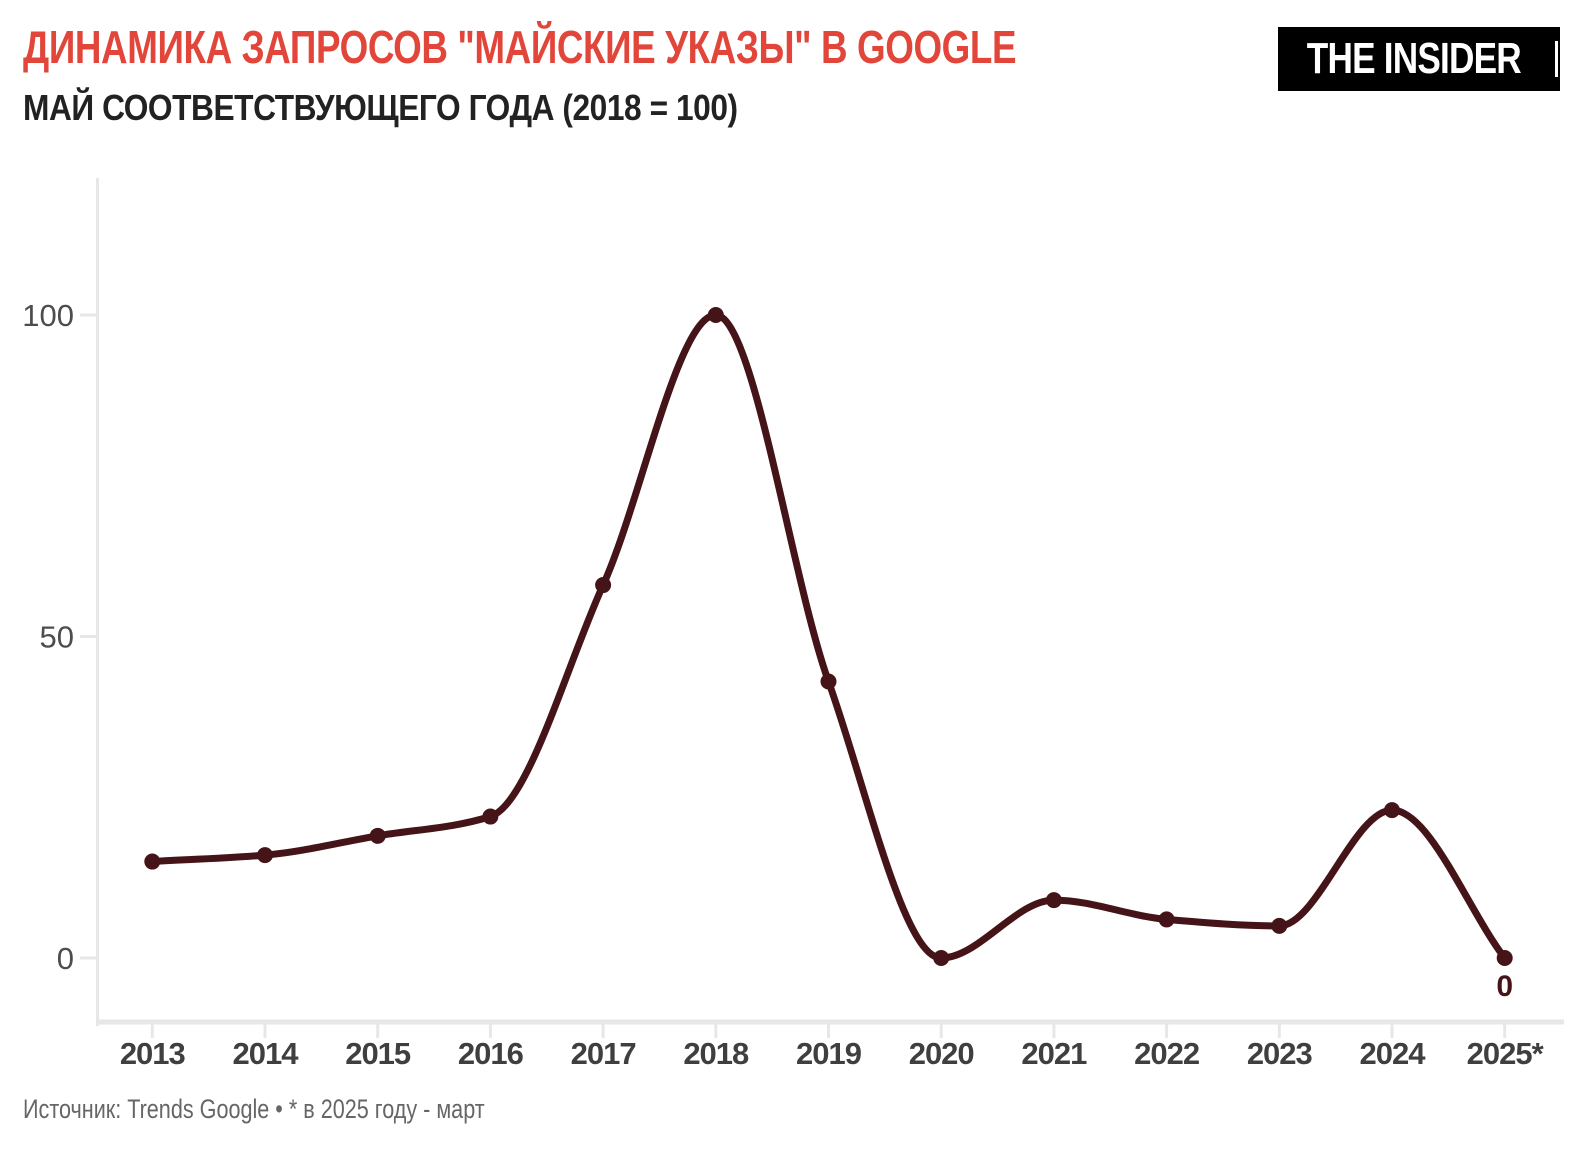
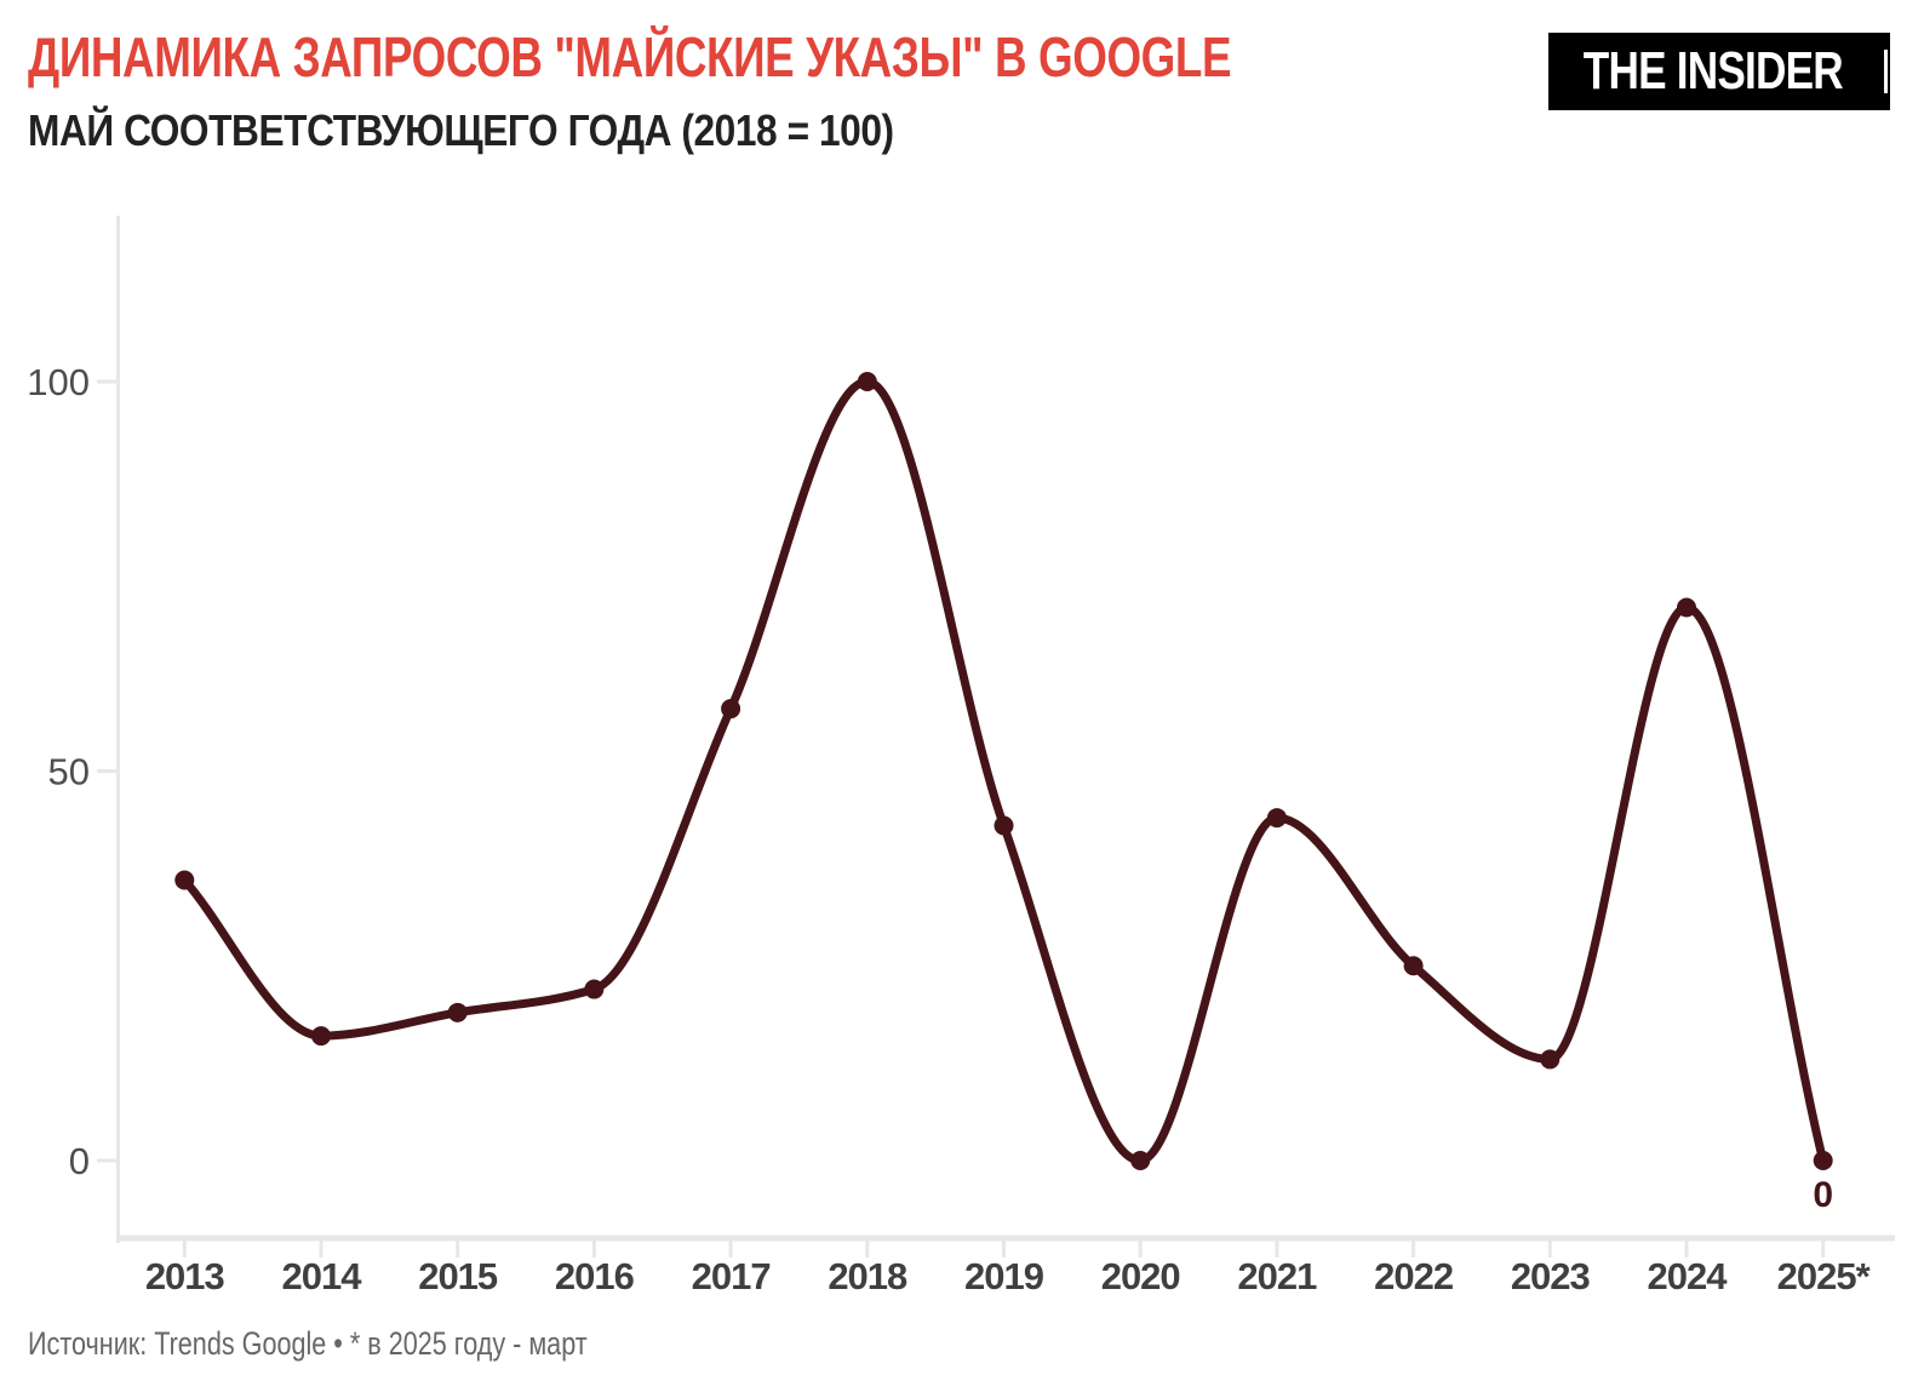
2013: 15 -> 36
2021: 9 -> 44
2022: 6 -> 25
2023: 5 -> 13
2024: 23 -> 71
